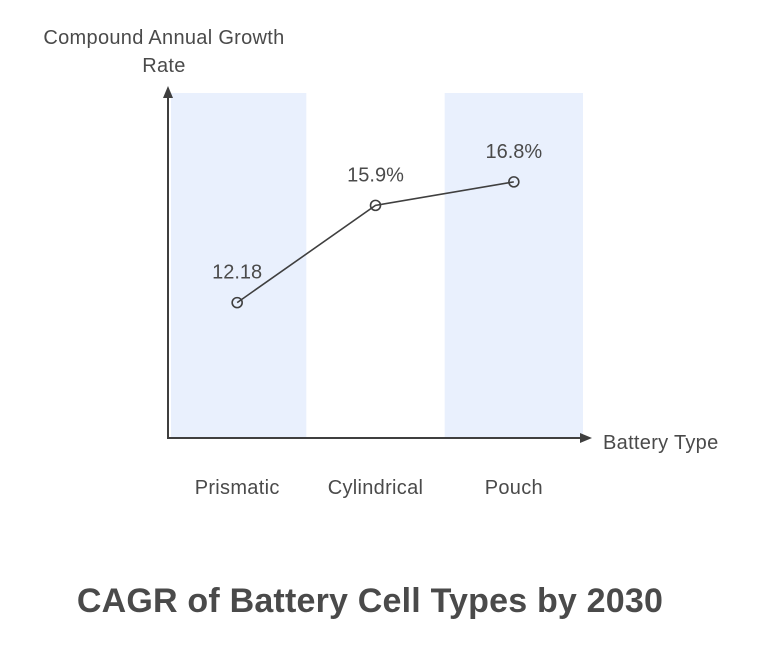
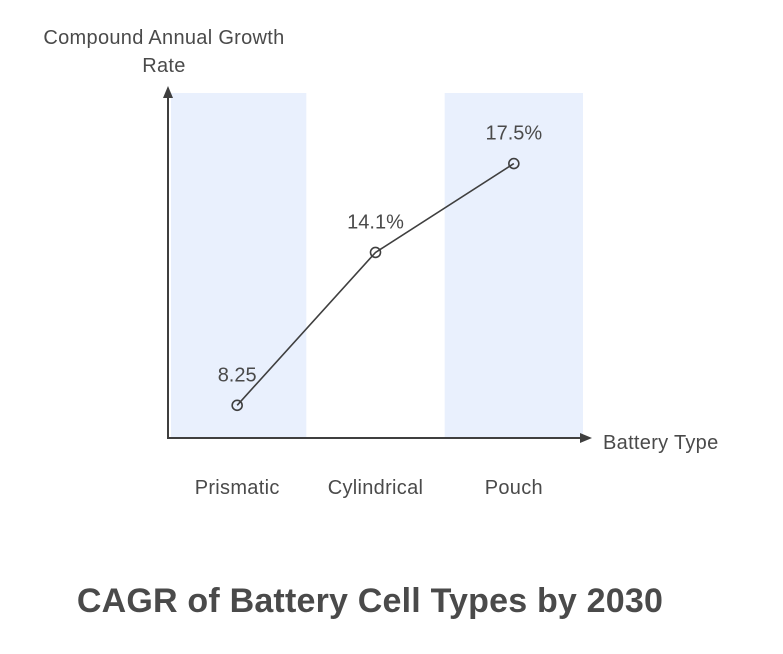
Prismatic: 12.18 -> 8.25
Cylindrical: 15.9% -> 14.1%
Pouch: 16.8% -> 17.5%
